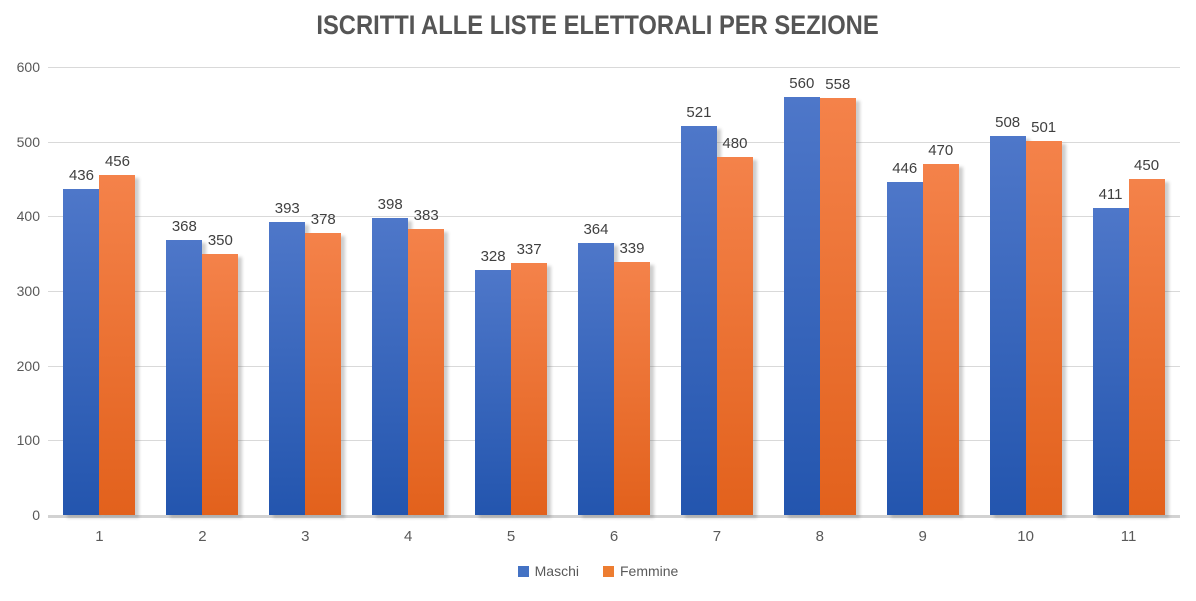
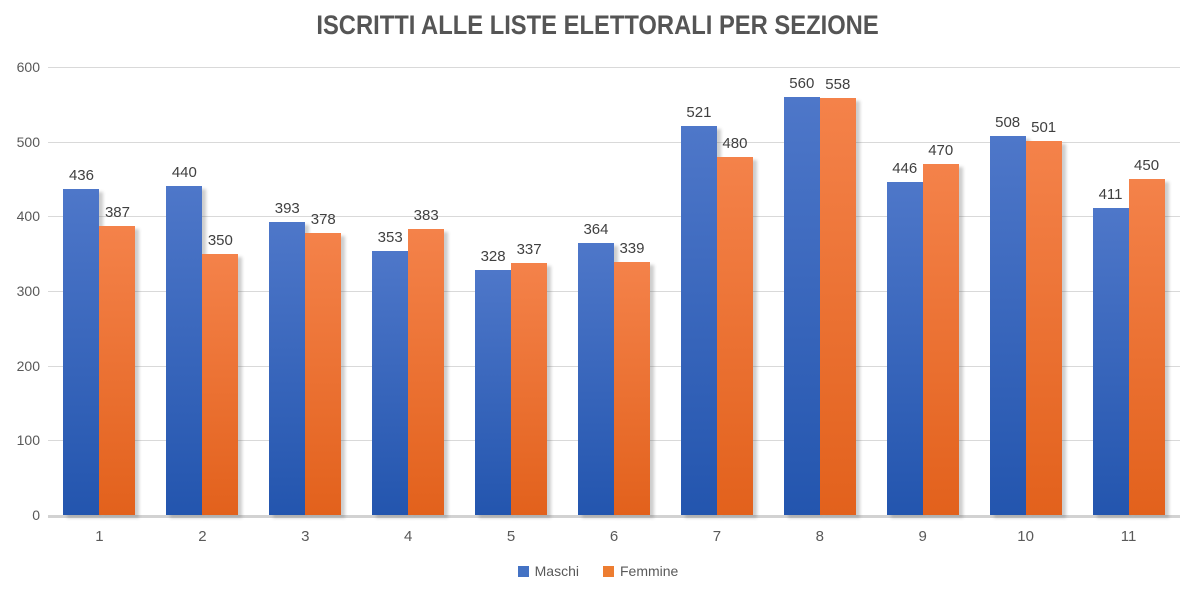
Femmine/1: 456 -> 387
Maschi/2: 368 -> 440
Maschi/4: 398 -> 353
